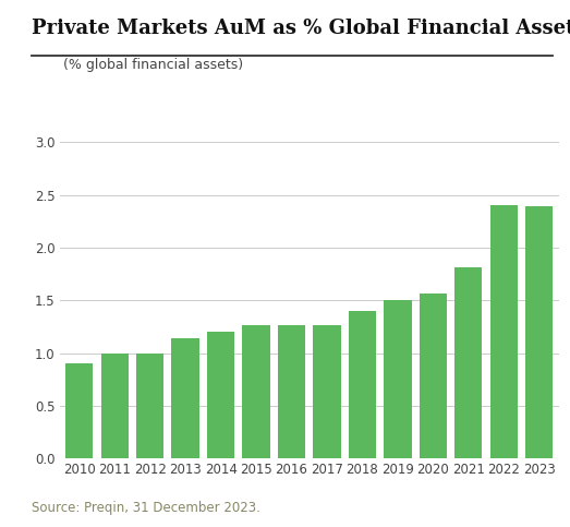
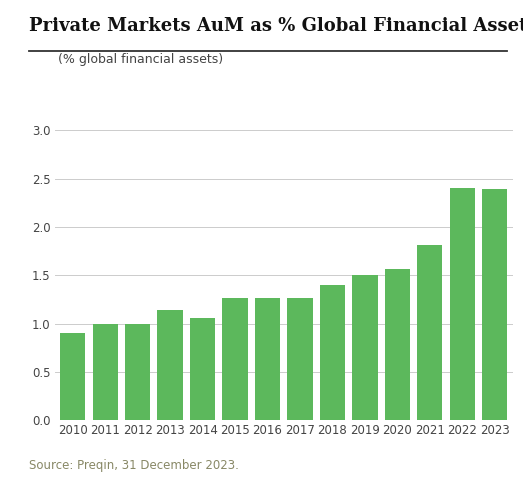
2014: 1.20 -> 1.06
